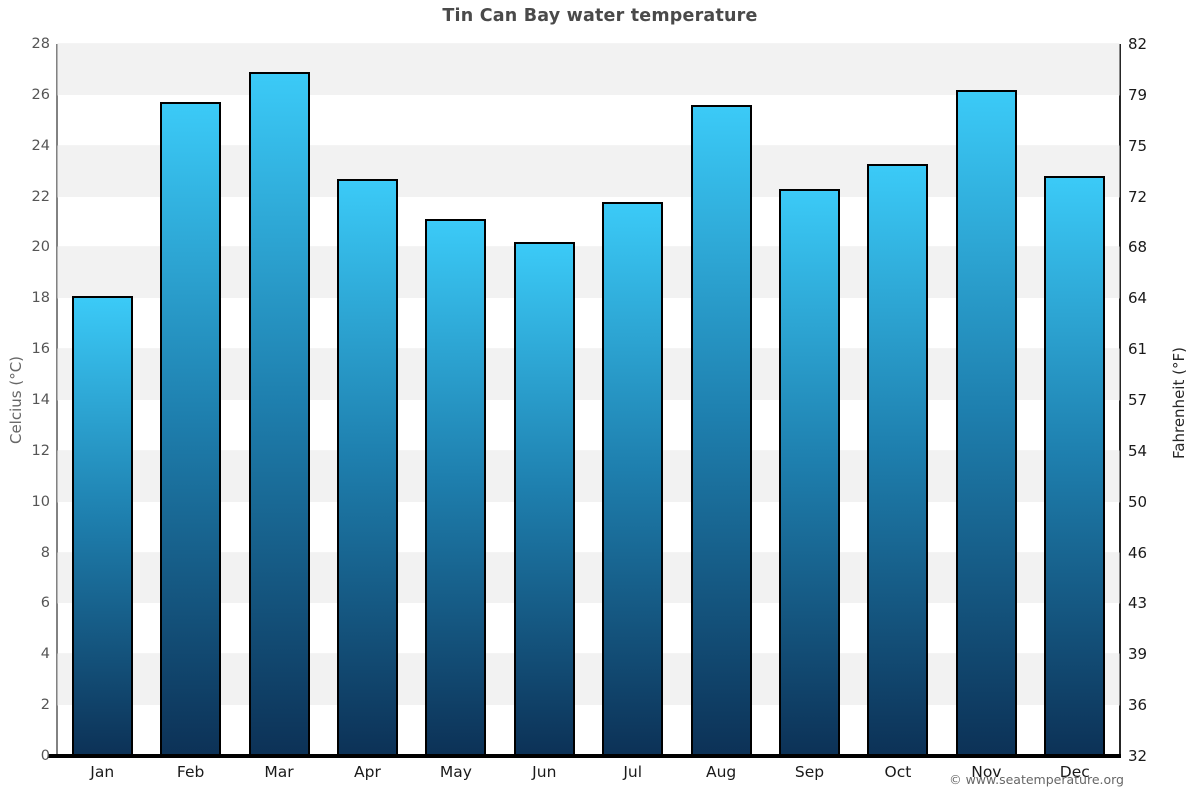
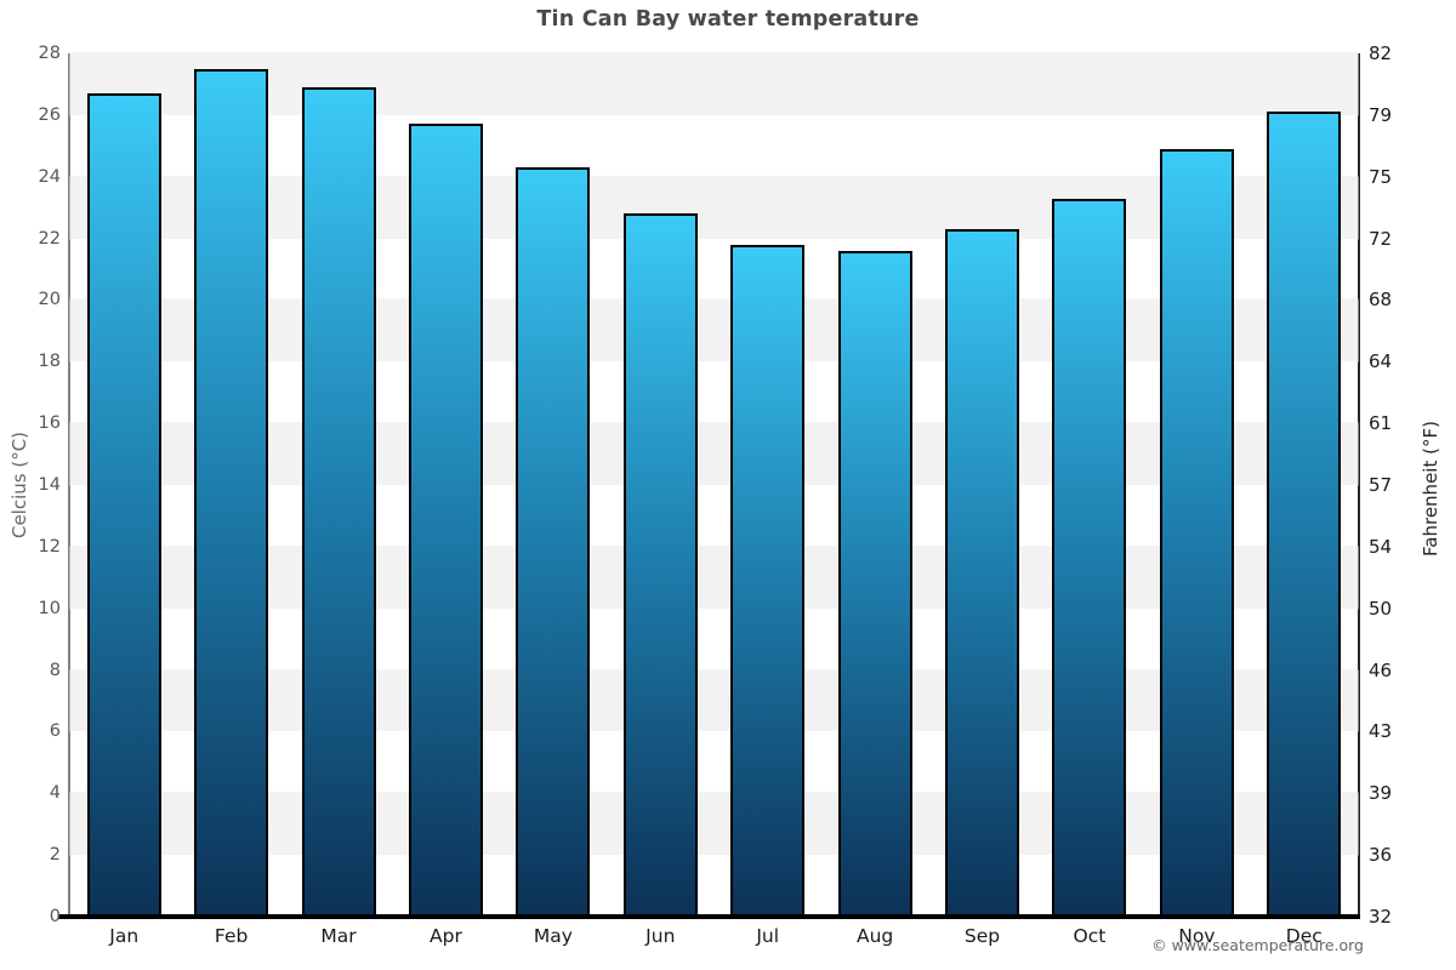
Jan: 18.1 -> 26.7
Feb: 25.7 -> 27.5
Apr: 22.7 -> 25.7
May: 21.1 -> 24.3
Jun: 20.2 -> 22.8
Aug: 25.6 -> 21.6
Nov: 26.2 -> 24.9
Dec: 22.8 -> 26.1
